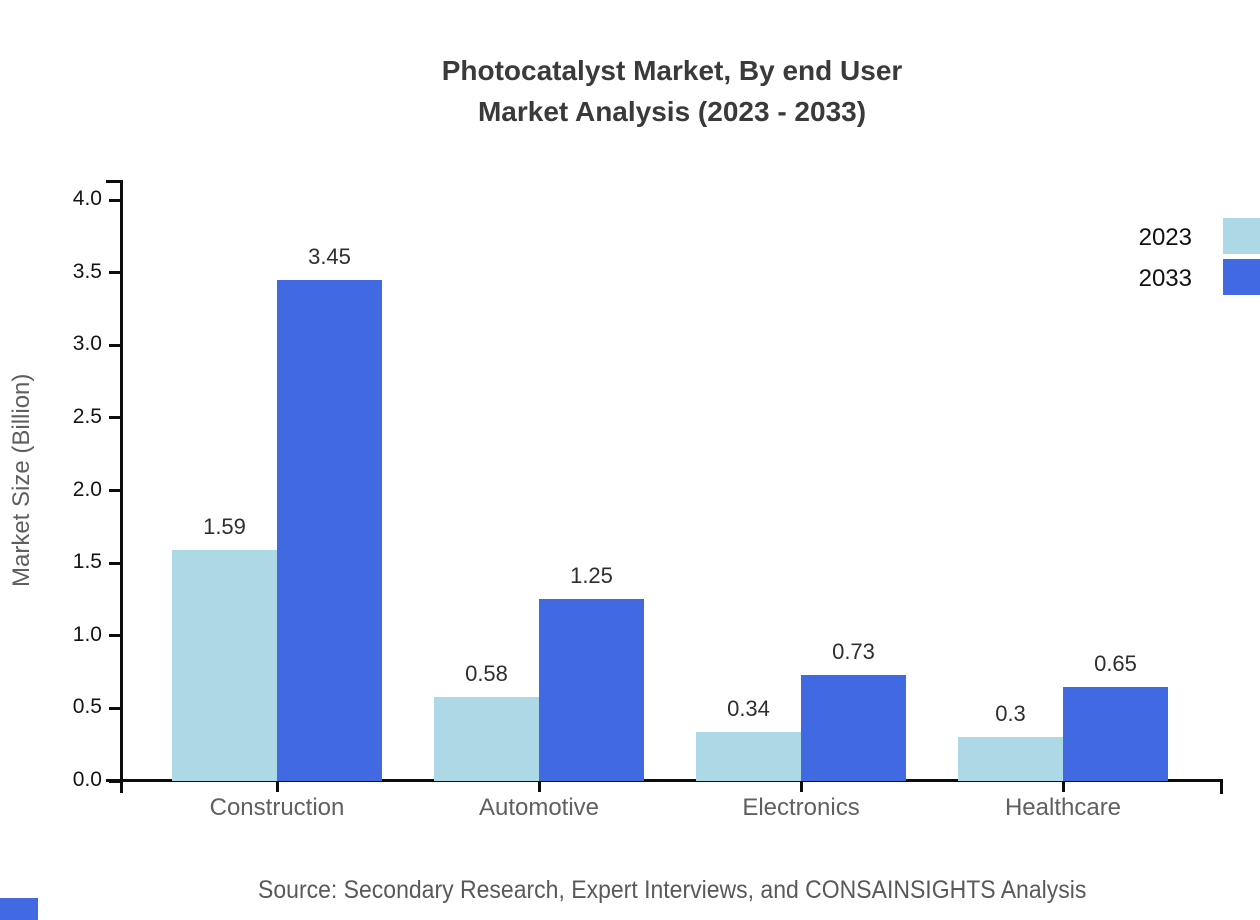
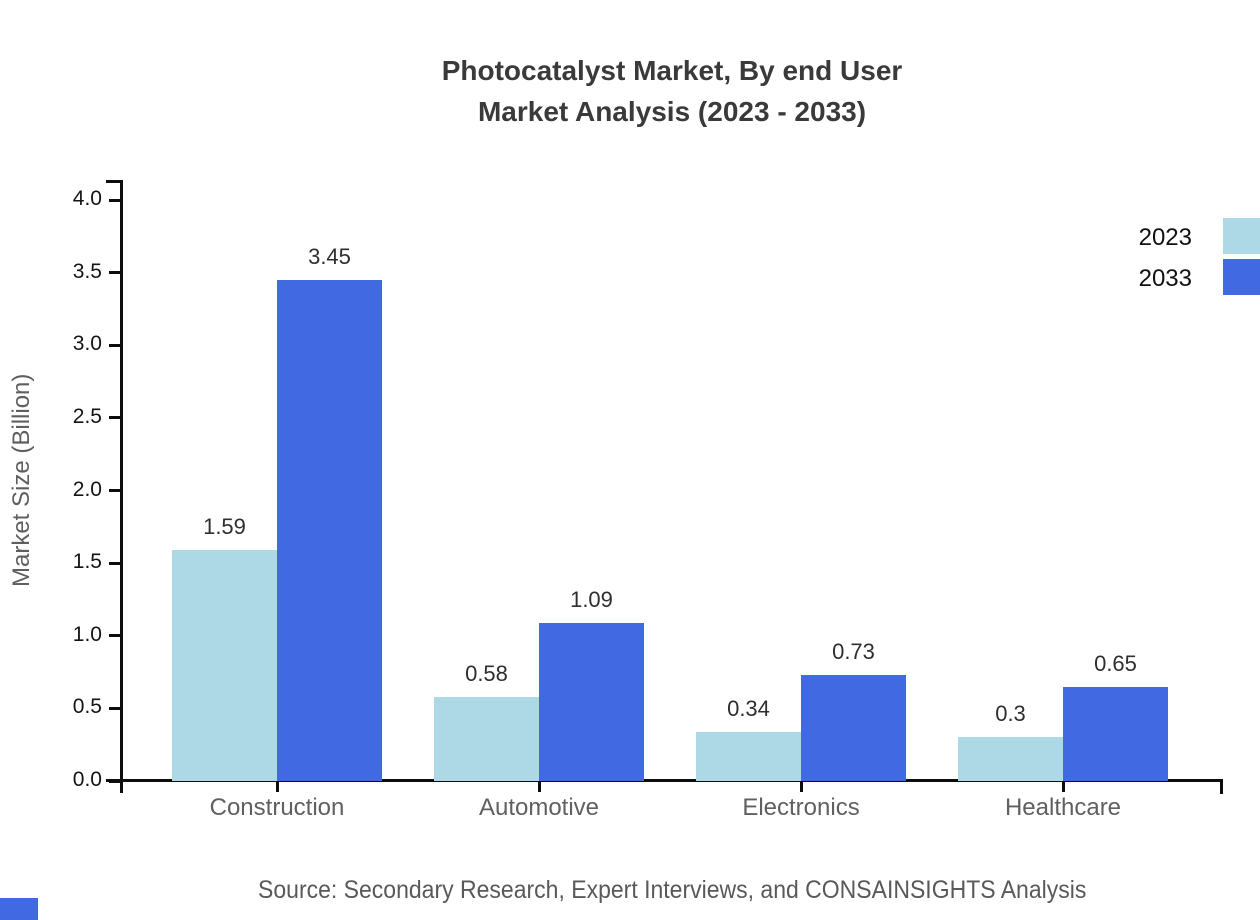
2033/Automotive: 1.25 -> 1.09
